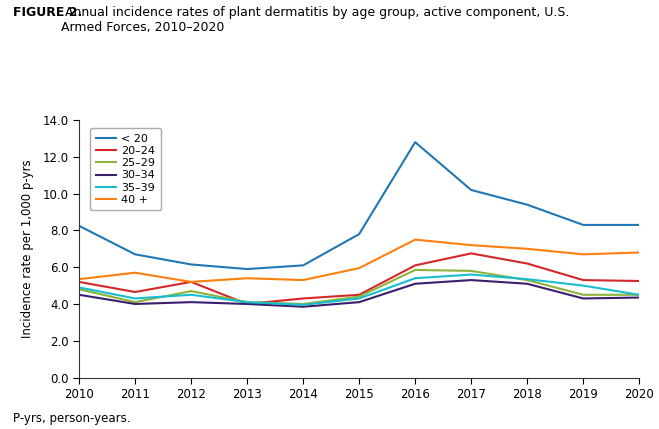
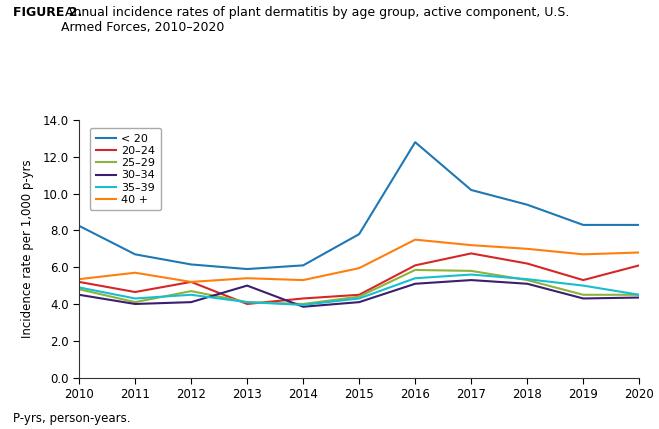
30–34/2013: 4.0 -> 5.0
20–24/2020: 5.2 -> 6.1
